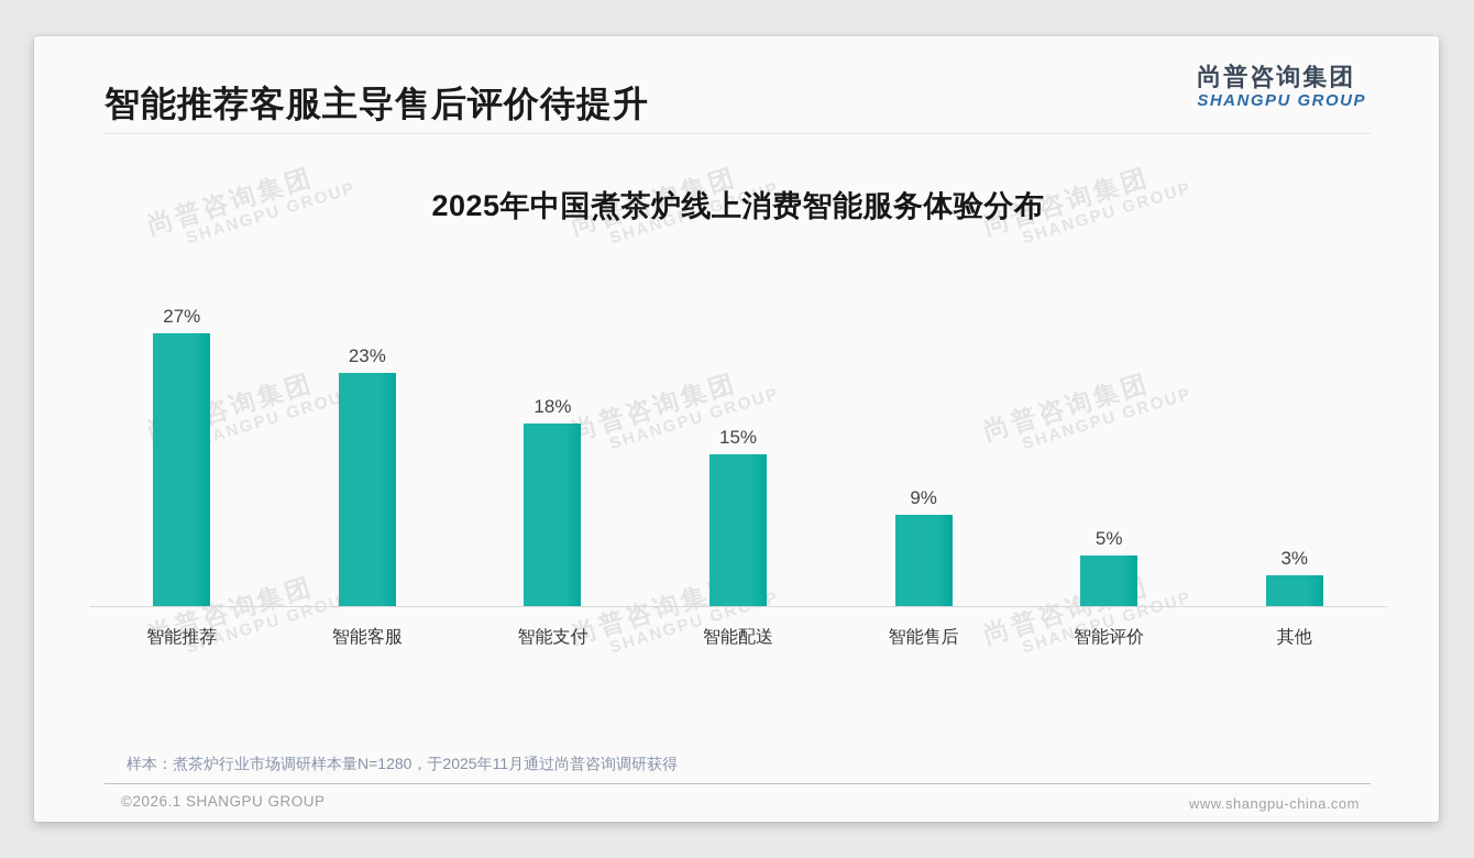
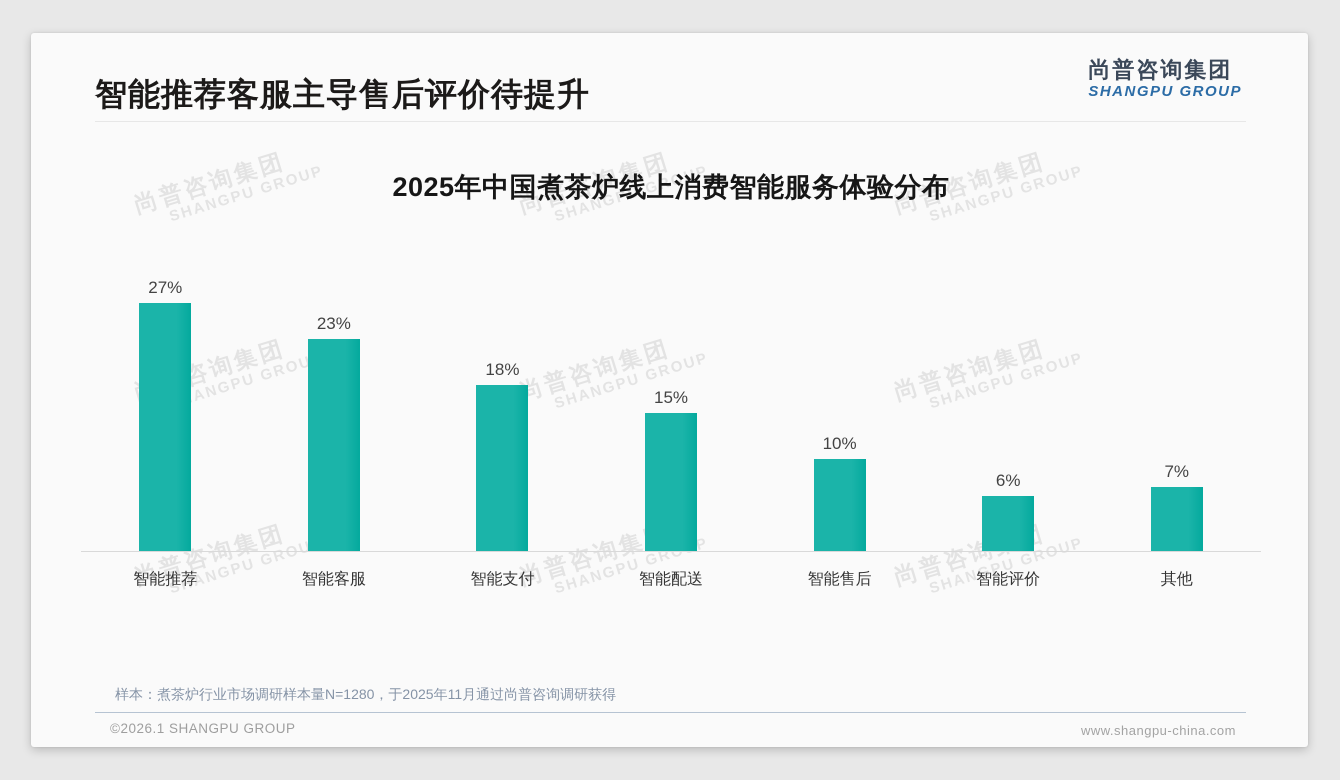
智能售后: 9% -> 10%
智能评价: 5% -> 6%
其他: 3% -> 7%
